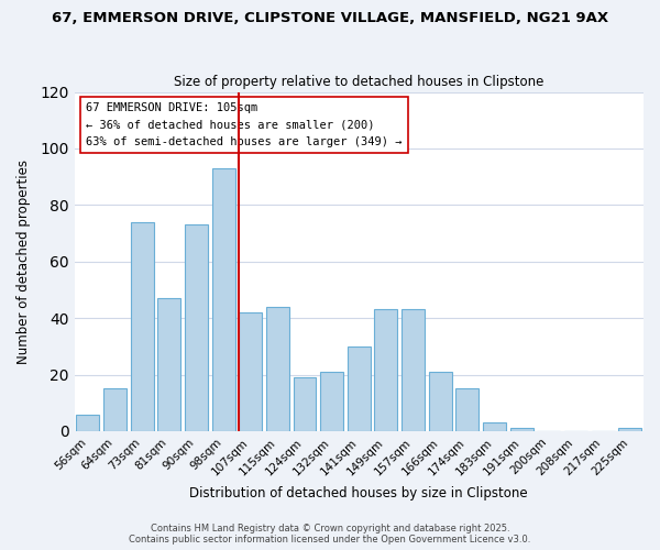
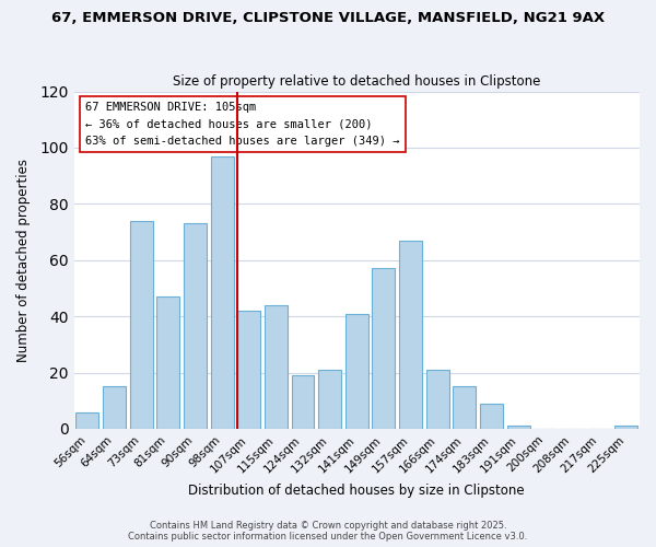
98sqm: 93 -> 97
141sqm: 30 -> 41
149sqm: 43 -> 57
157sqm: 43 -> 67
183sqm: 3 -> 9
